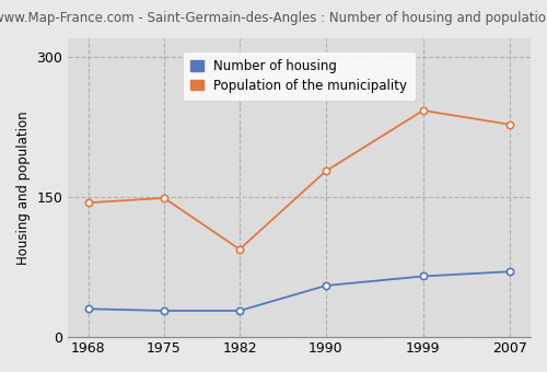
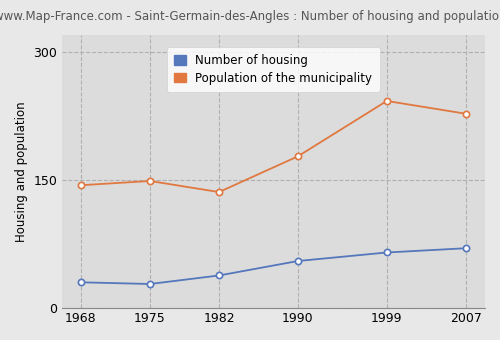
Number of housing/1982: 28 -> 38
Population of the municipality/1982: 94 -> 136
